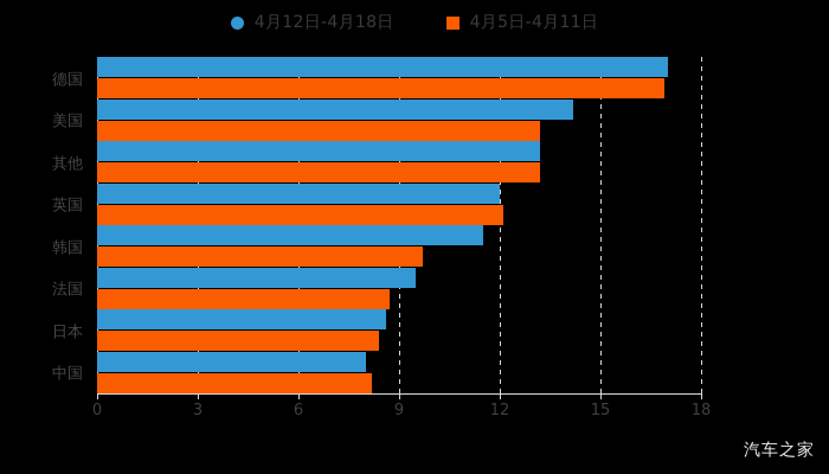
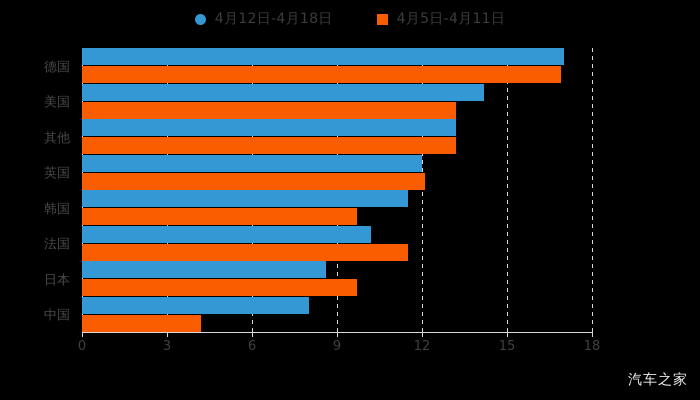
4月12日-4月18日/法国: 9.5 -> 10.2
4月5日-4月11日/法国: 8.7 -> 11.5
4月5日-4月11日/日本: 8.4 -> 9.7
4月5日-4月11日/中国: 8.2 -> 4.2
